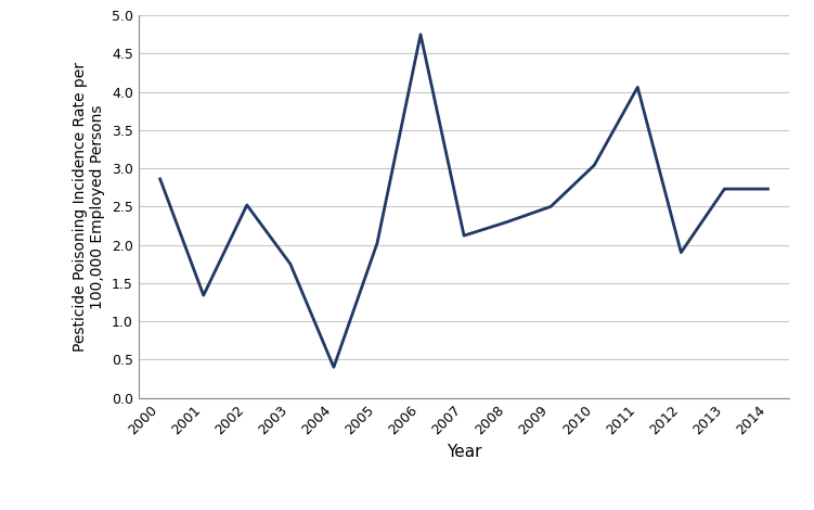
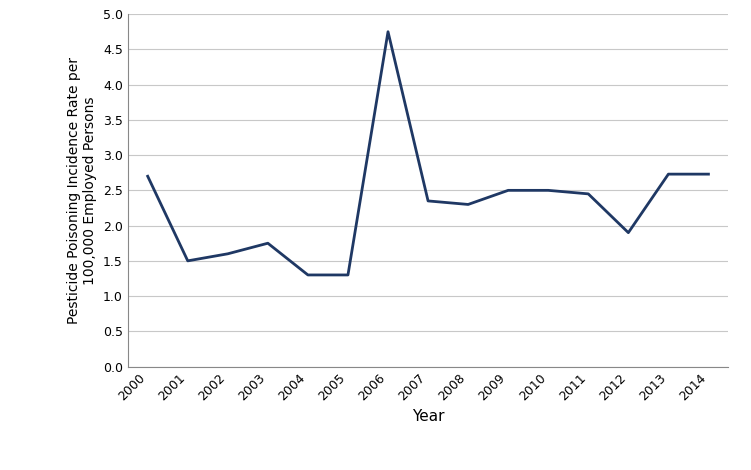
2000: 2.86 -> 2.70
2001: 1.34 -> 1.50
2002: 2.52 -> 1.60
2004: 0.40 -> 1.30
2005: 2.02 -> 1.30
2007: 2.12 -> 2.35
2010: 3.04 -> 2.50
2011: 4.06 -> 2.45
